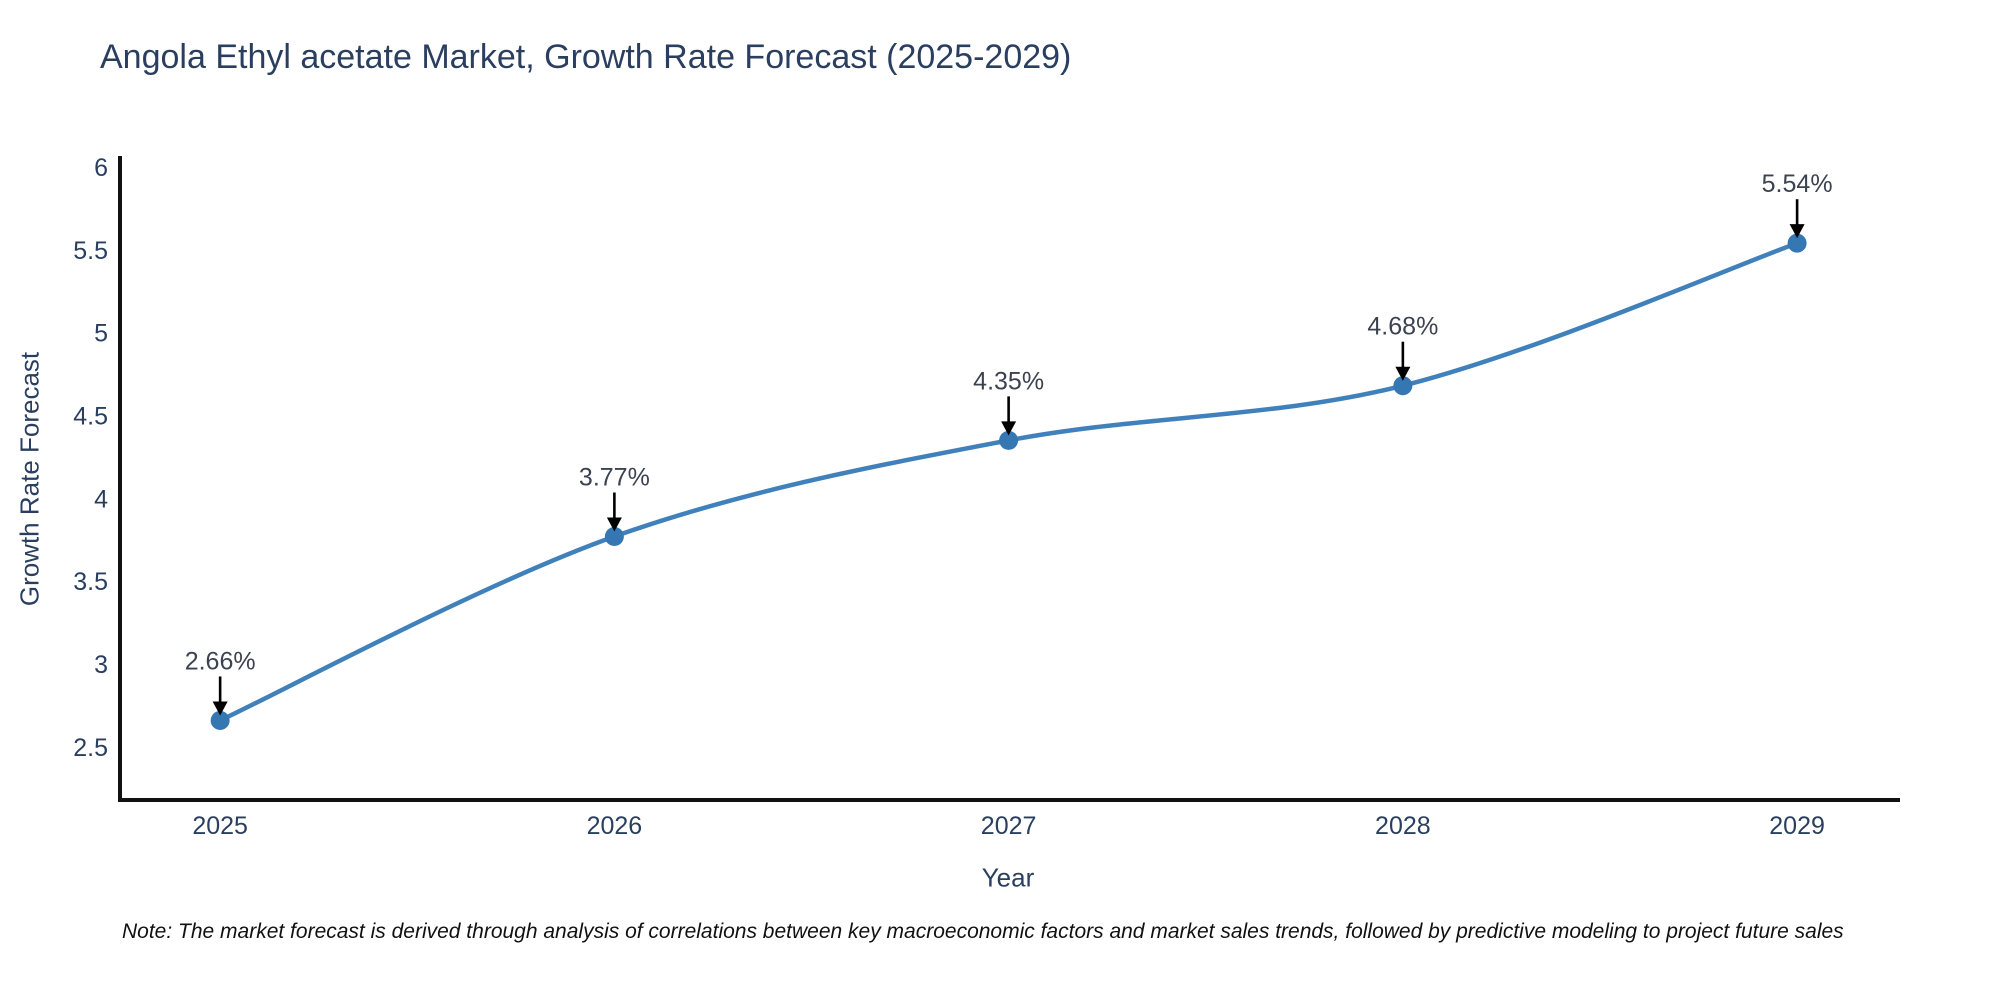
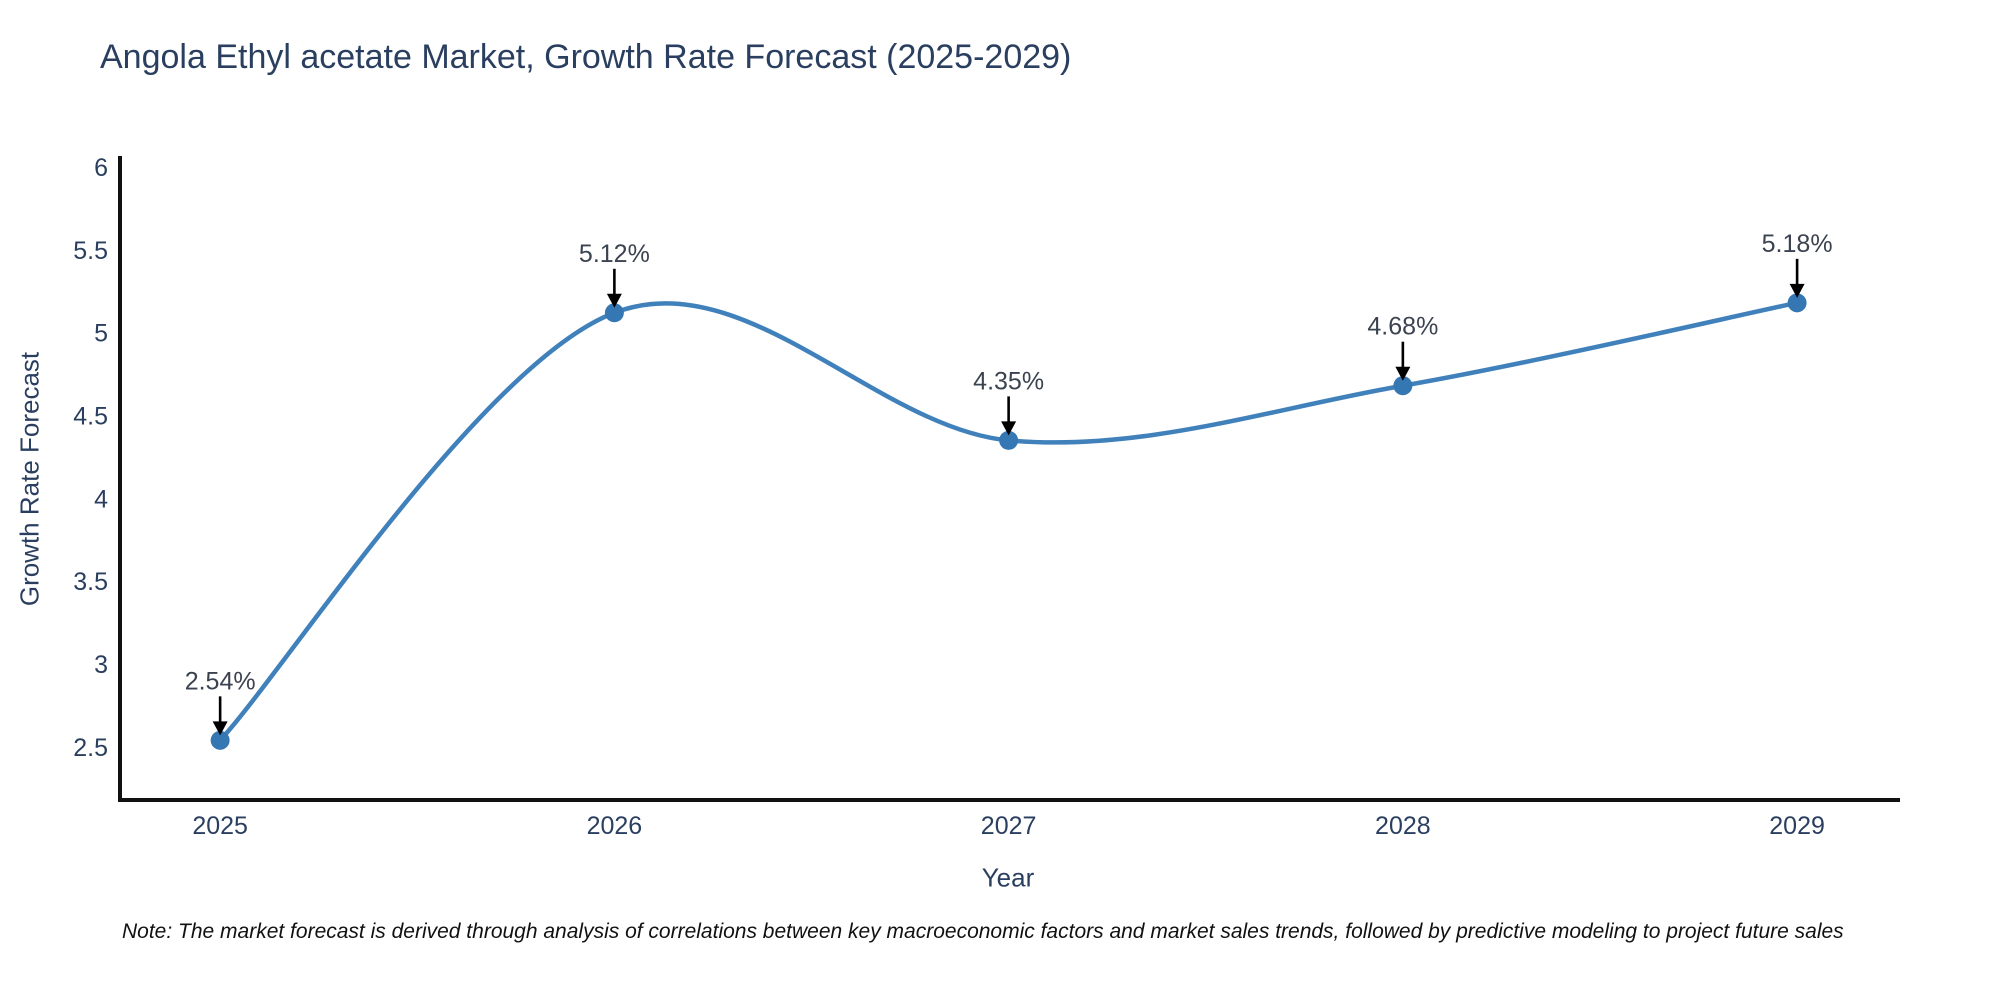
2025: 2.66% -> 2.54%
2026: 3.77% -> 5.12%
2029: 5.54% -> 5.18%
